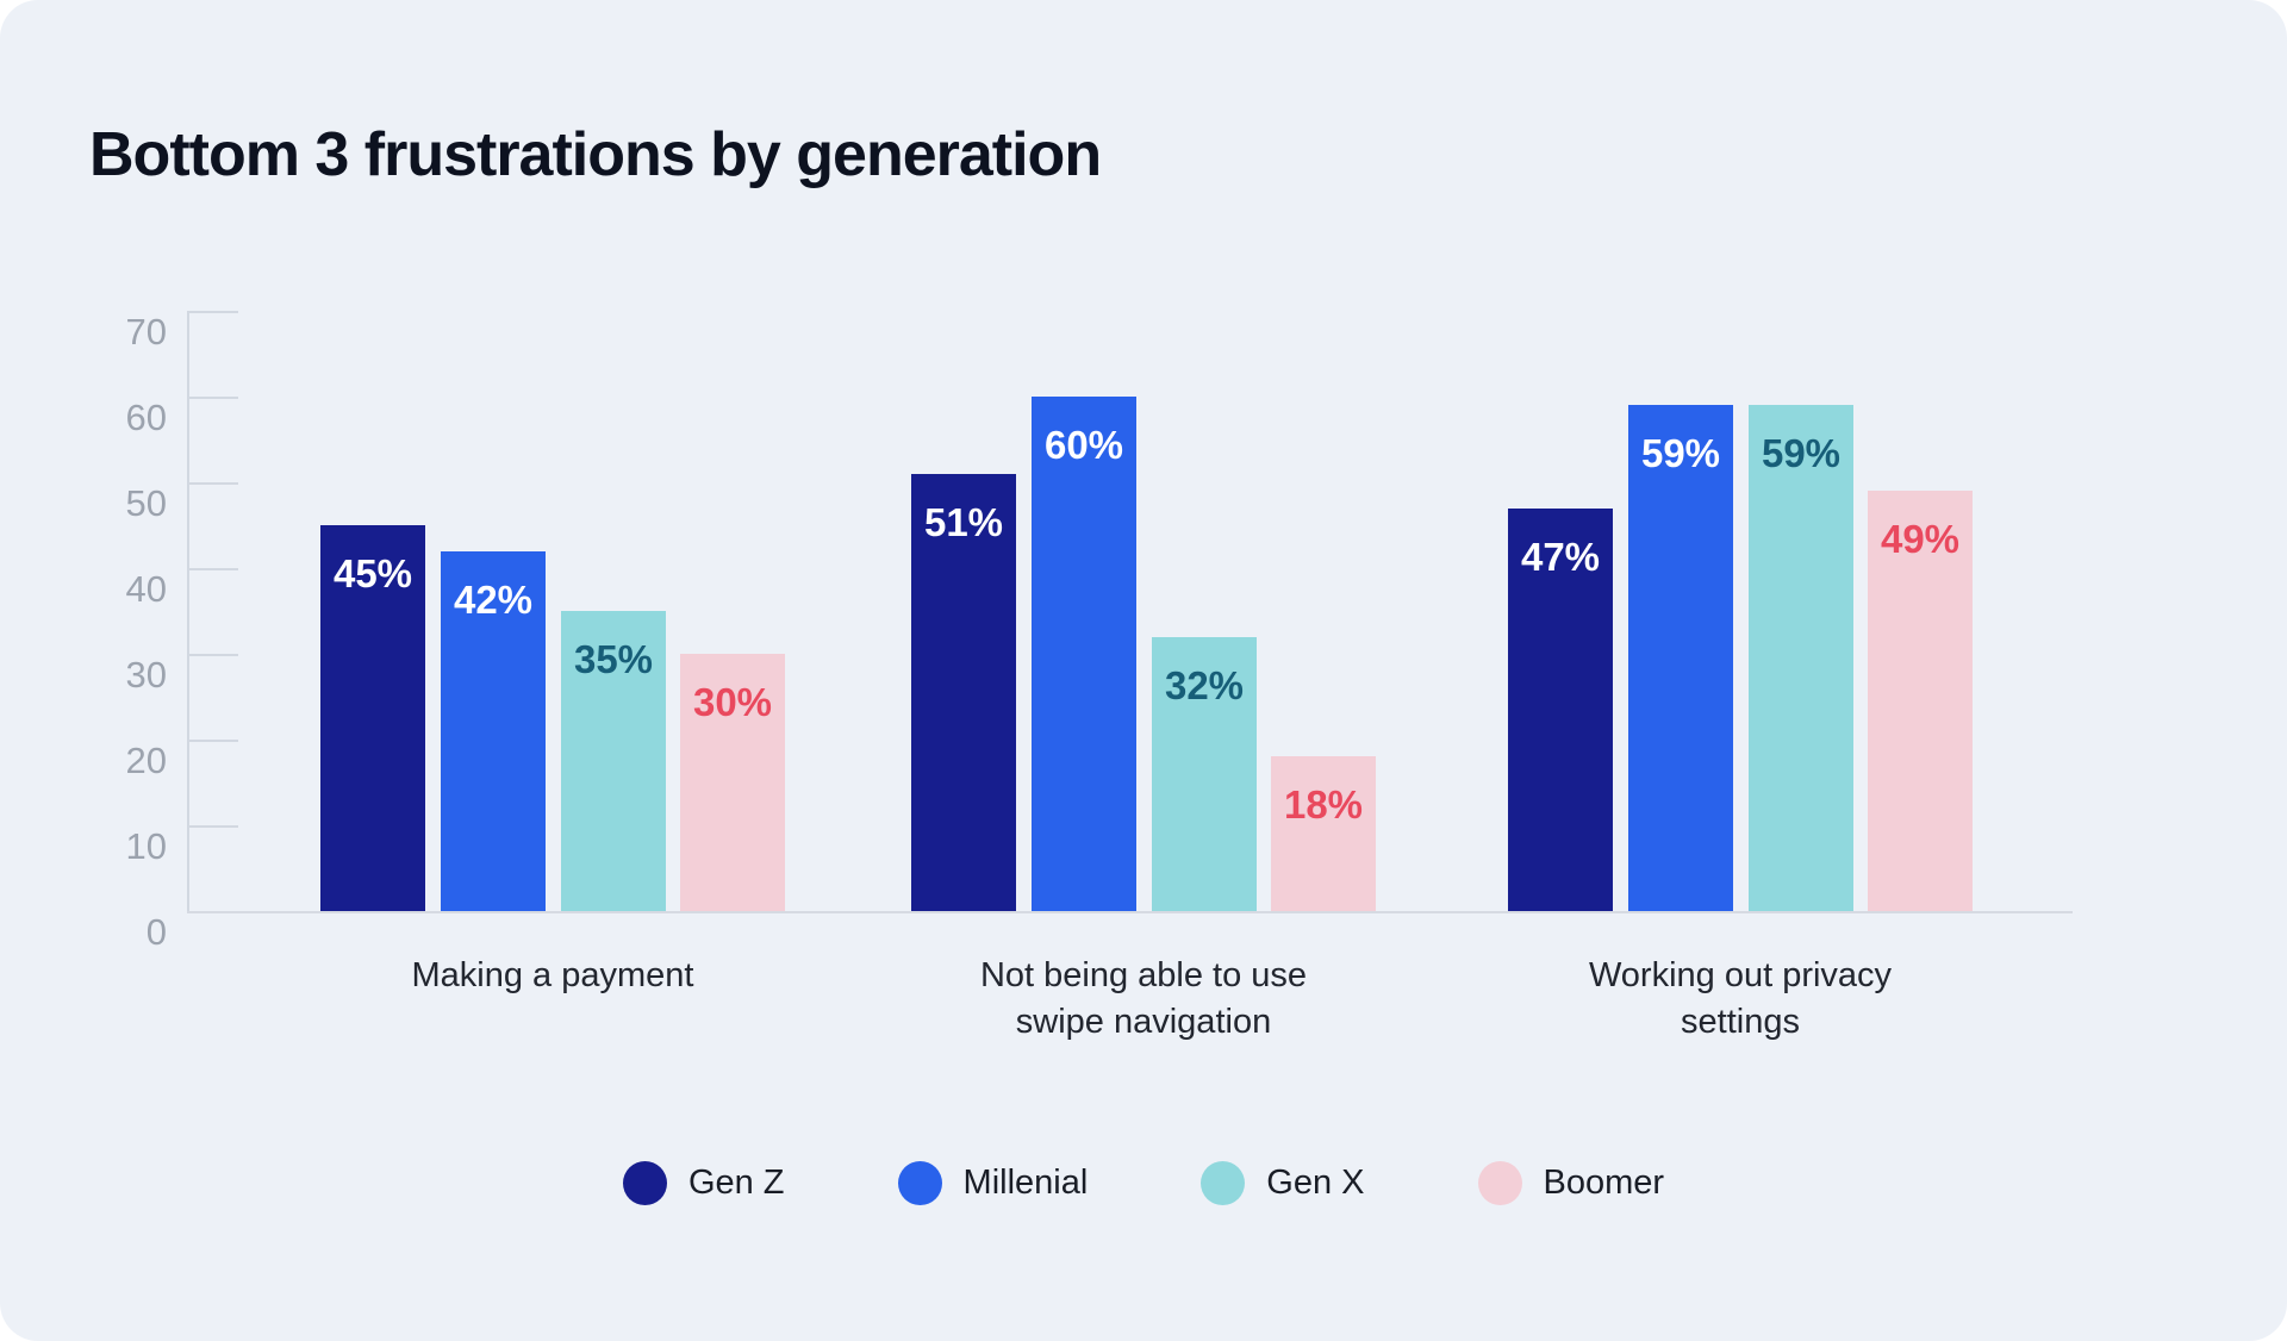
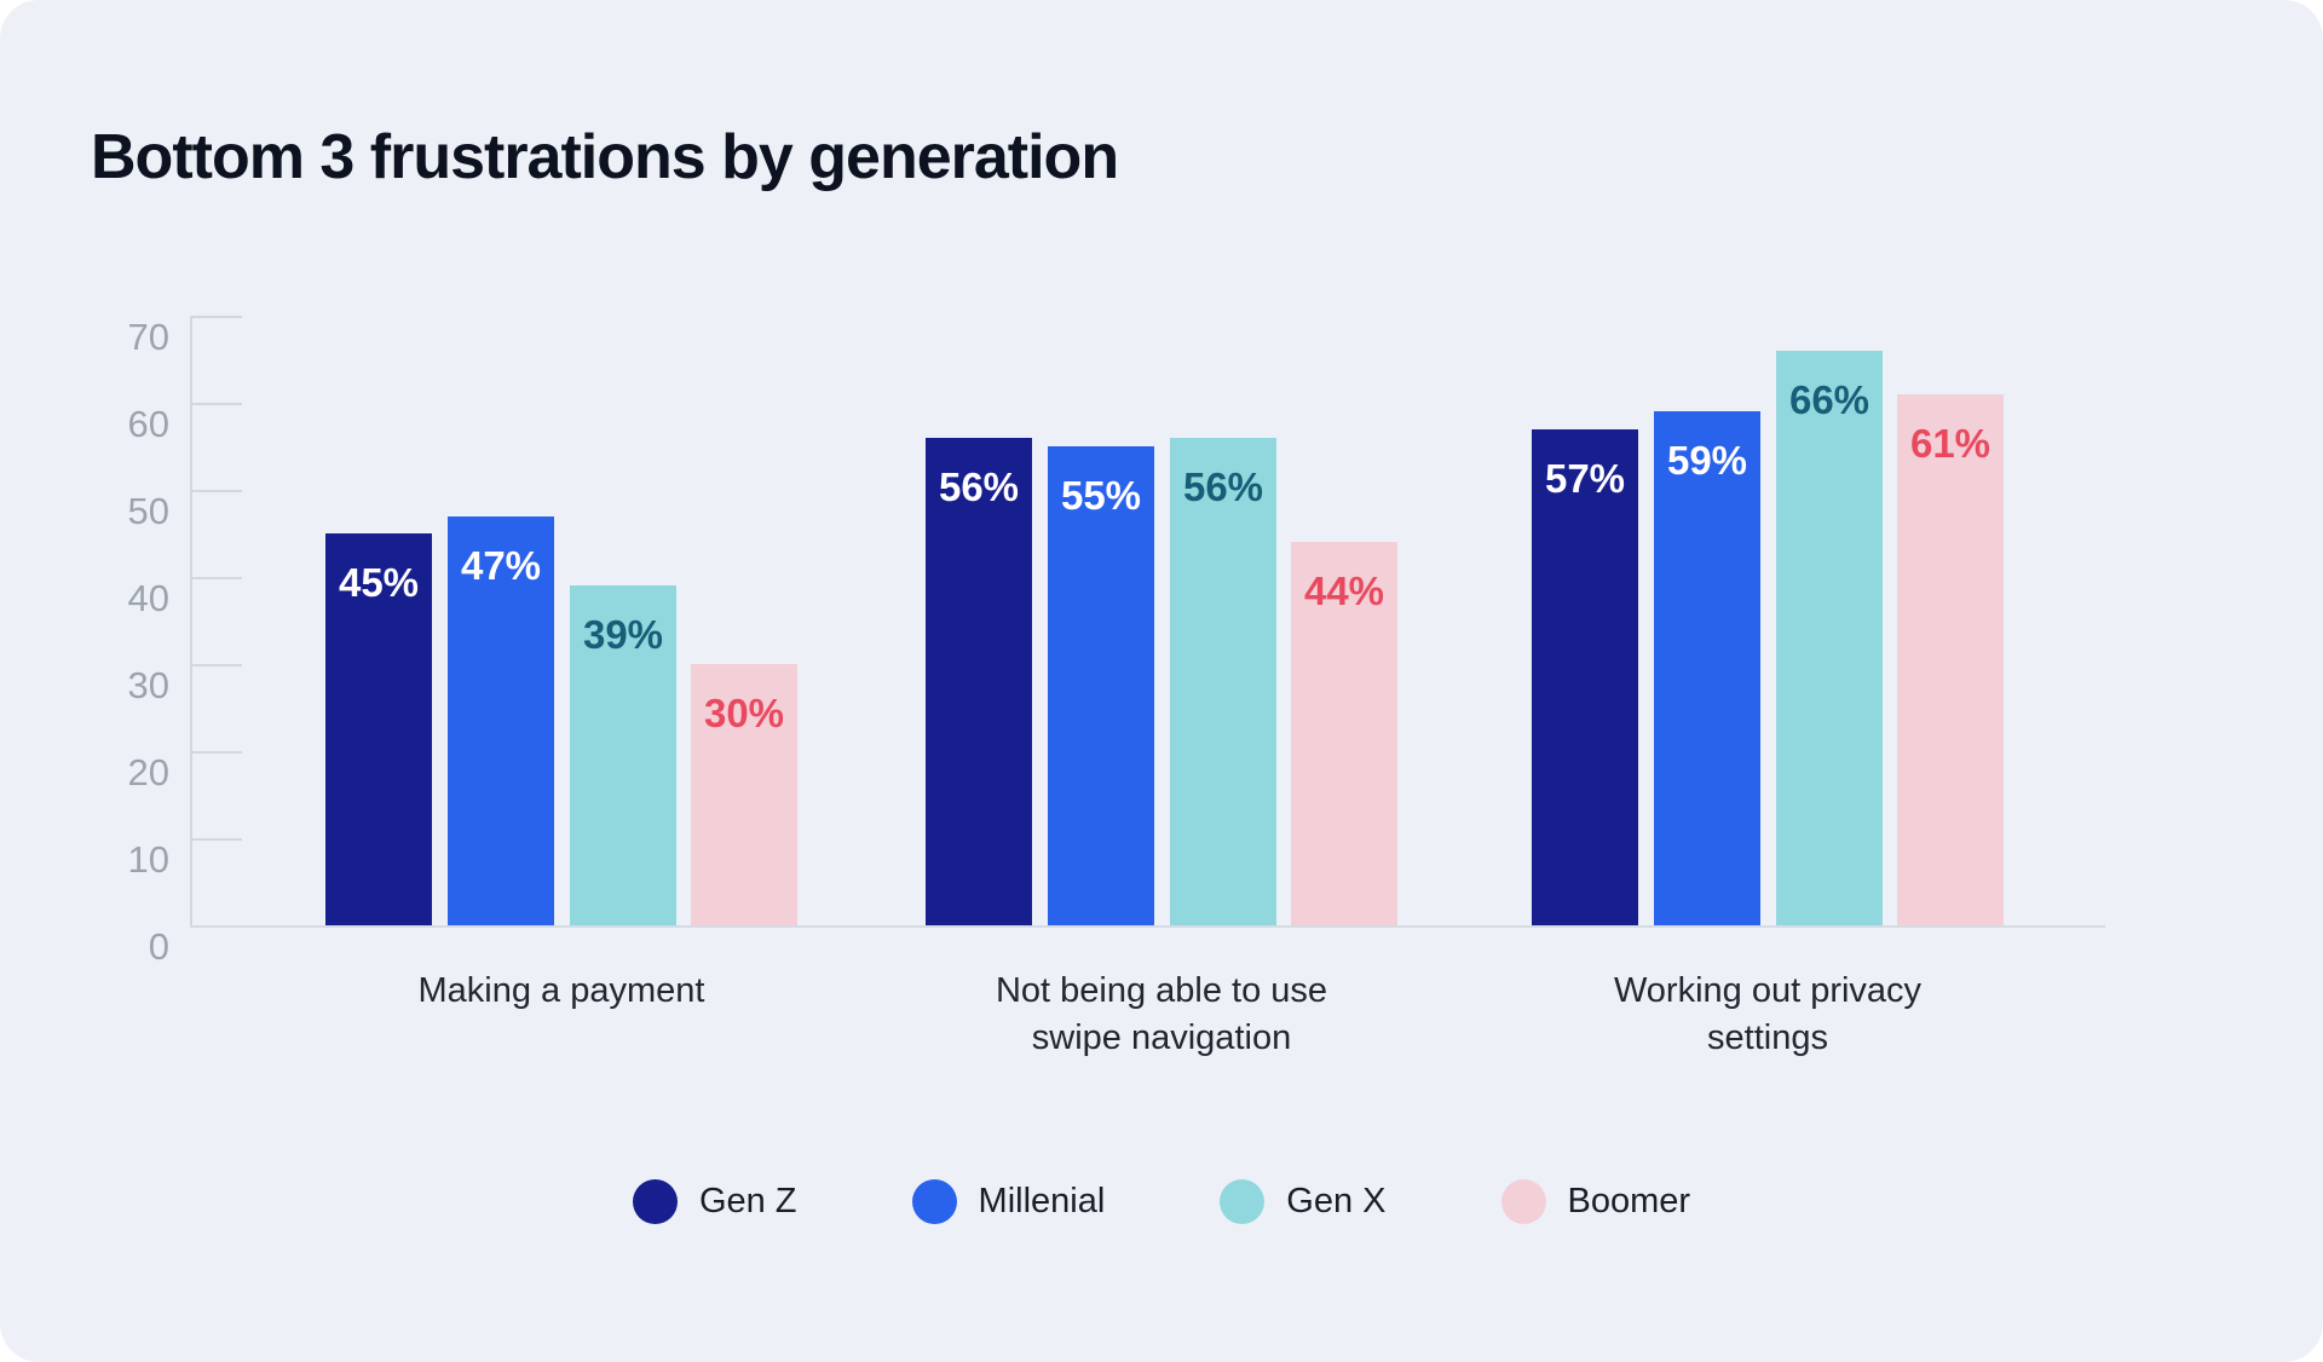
Millenial/Making a payment: 42% -> 47%
Gen X/Making a payment: 35% -> 39%
Gen Z/Not being able to use swipe navigation: 51% -> 56%
Millenial/Not being able to use swipe navigation: 60% -> 55%
Gen X/Not being able to use swipe navigation: 32% -> 56%
Boomer/Not being able to use swipe navigation: 18% -> 44%
Gen Z/Working out privacy settings: 47% -> 57%
Gen X/Working out privacy settings: 59% -> 66%
Boomer/Working out privacy settings: 49% -> 61%
